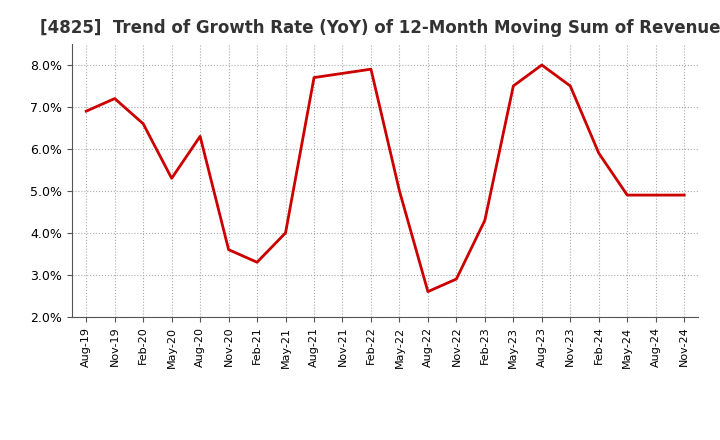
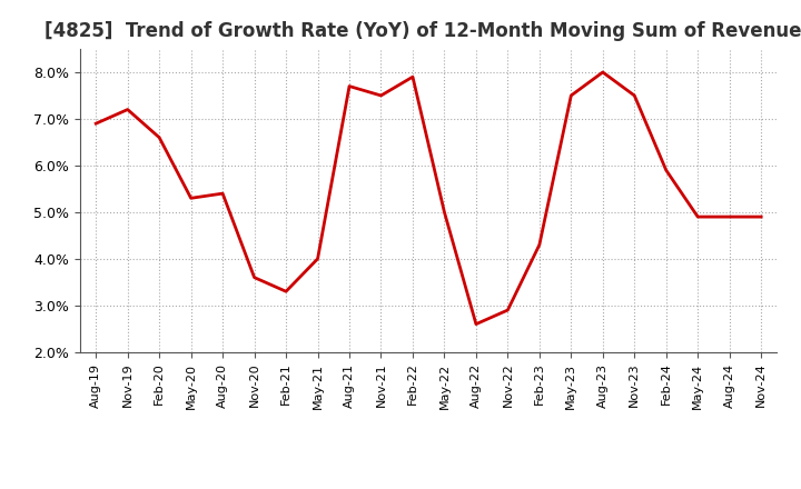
Aug-20: 6.3% -> 5.4%
Nov-21: 7.8% -> 7.5%
